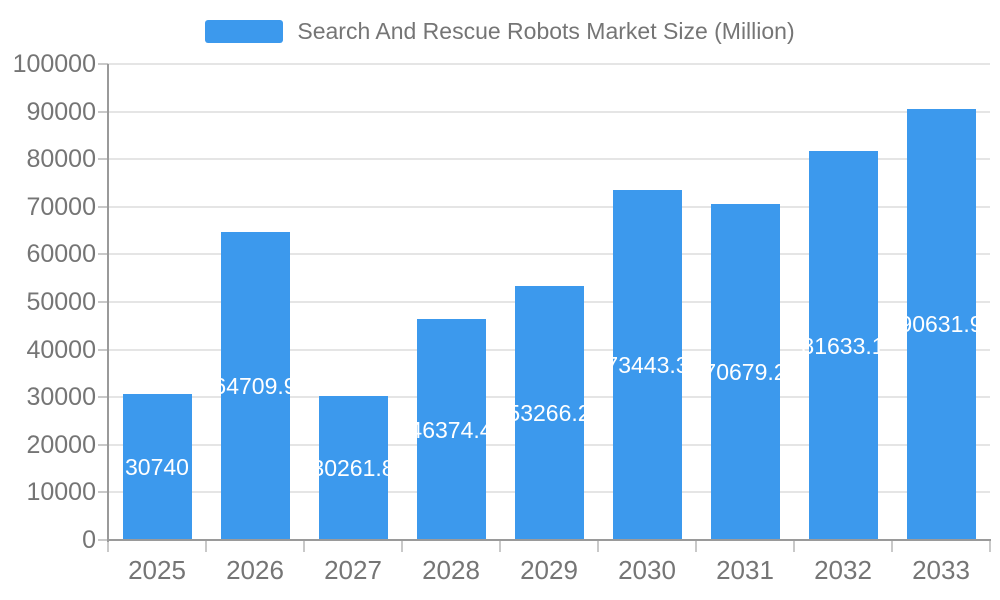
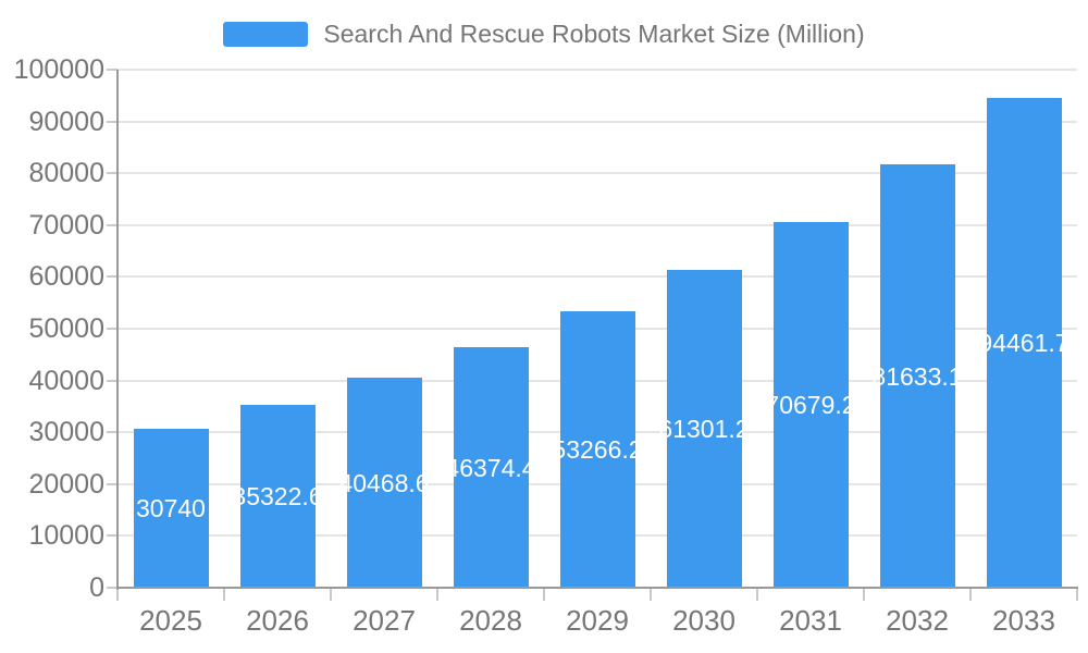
2026: 64709.9 -> 35322.6
2027: 30261.8 -> 40468.6
2030: 73443.3 -> 61301.2
2033: 90631.9 -> 94461.7
